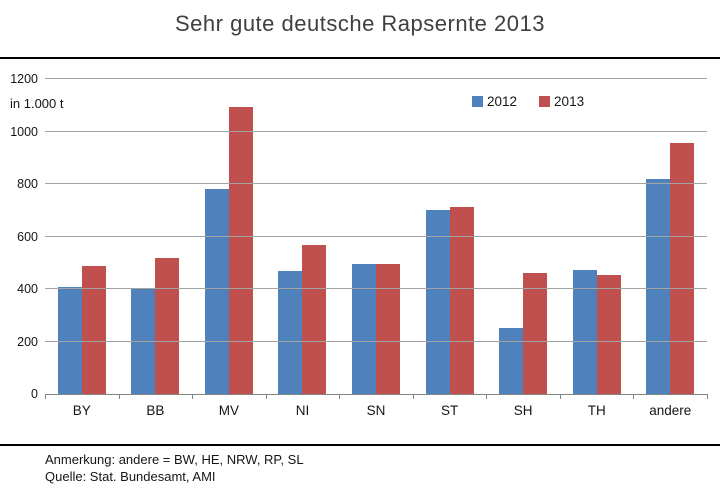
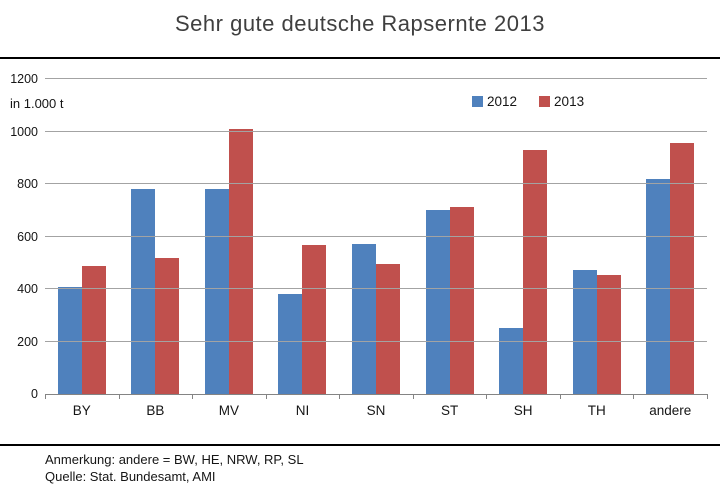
2012/BB: 400 -> 780
2013/MV: 1100 -> 1010
2012/NI: 470 -> 380
2012/SN: 490 -> 570
2013/SH: 460 -> 930
